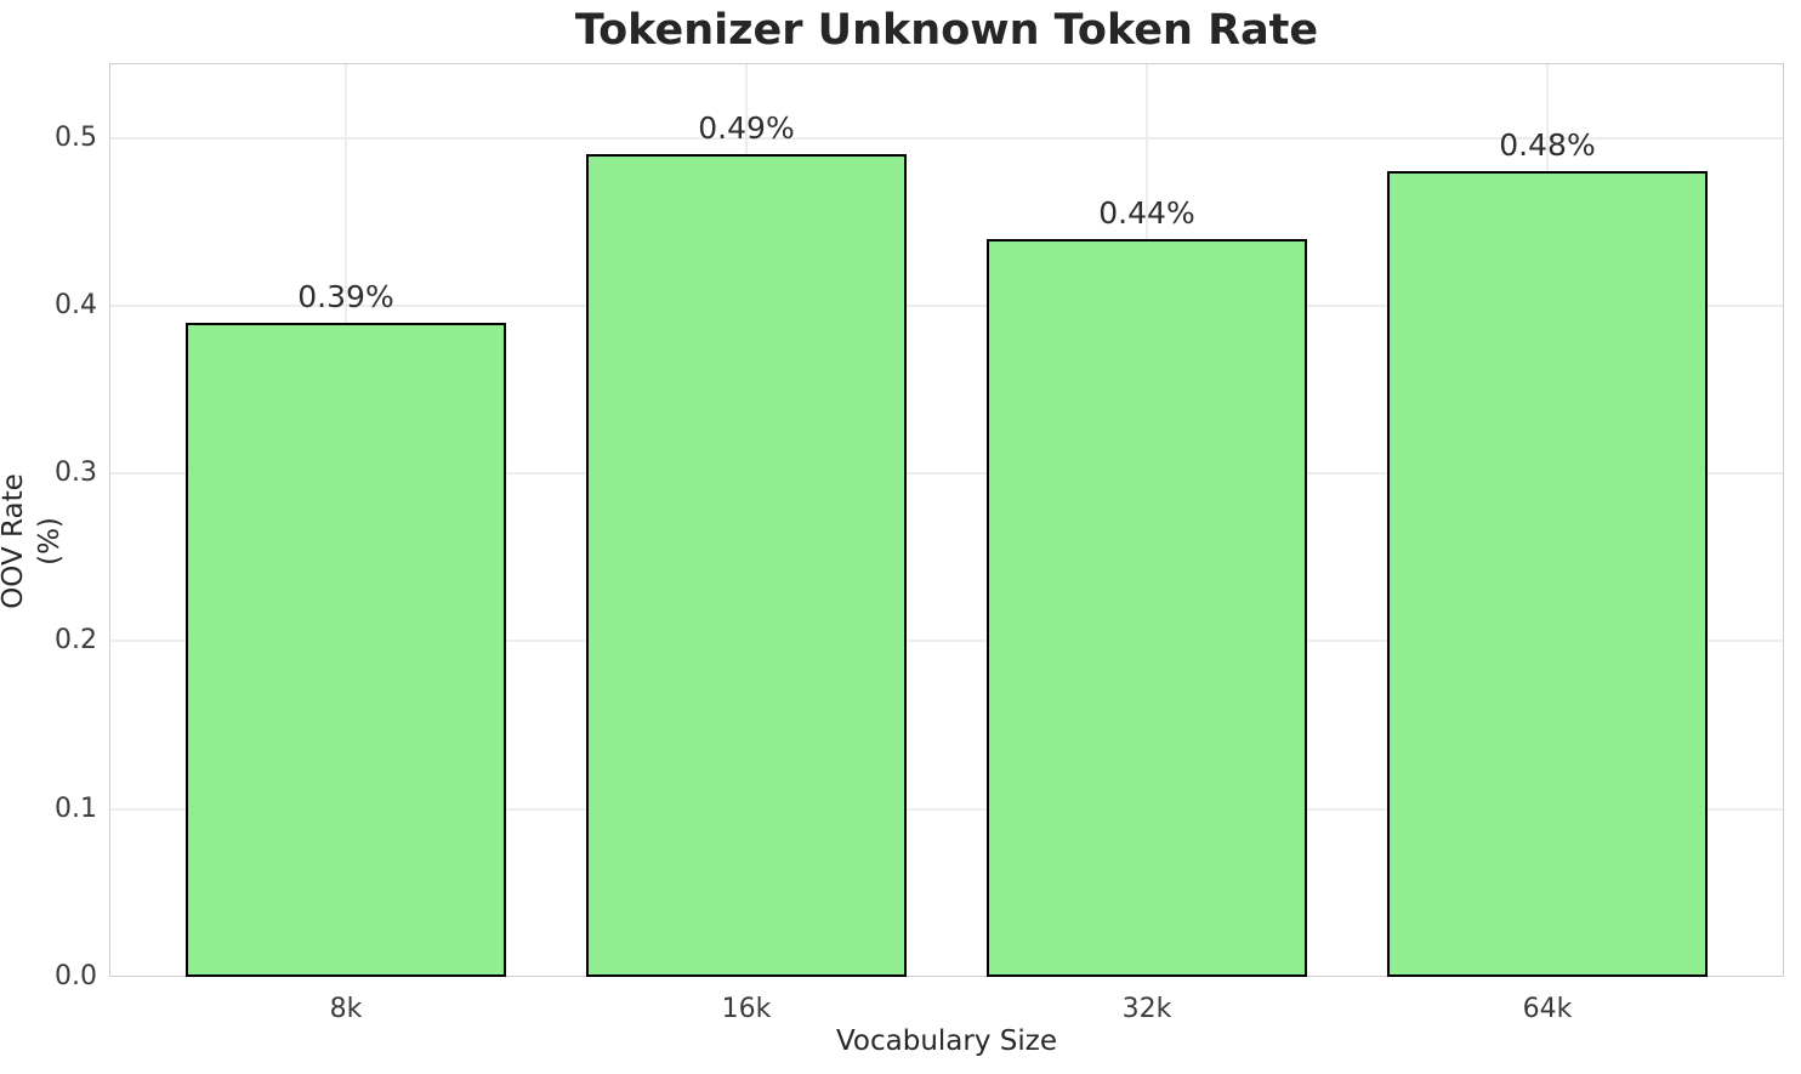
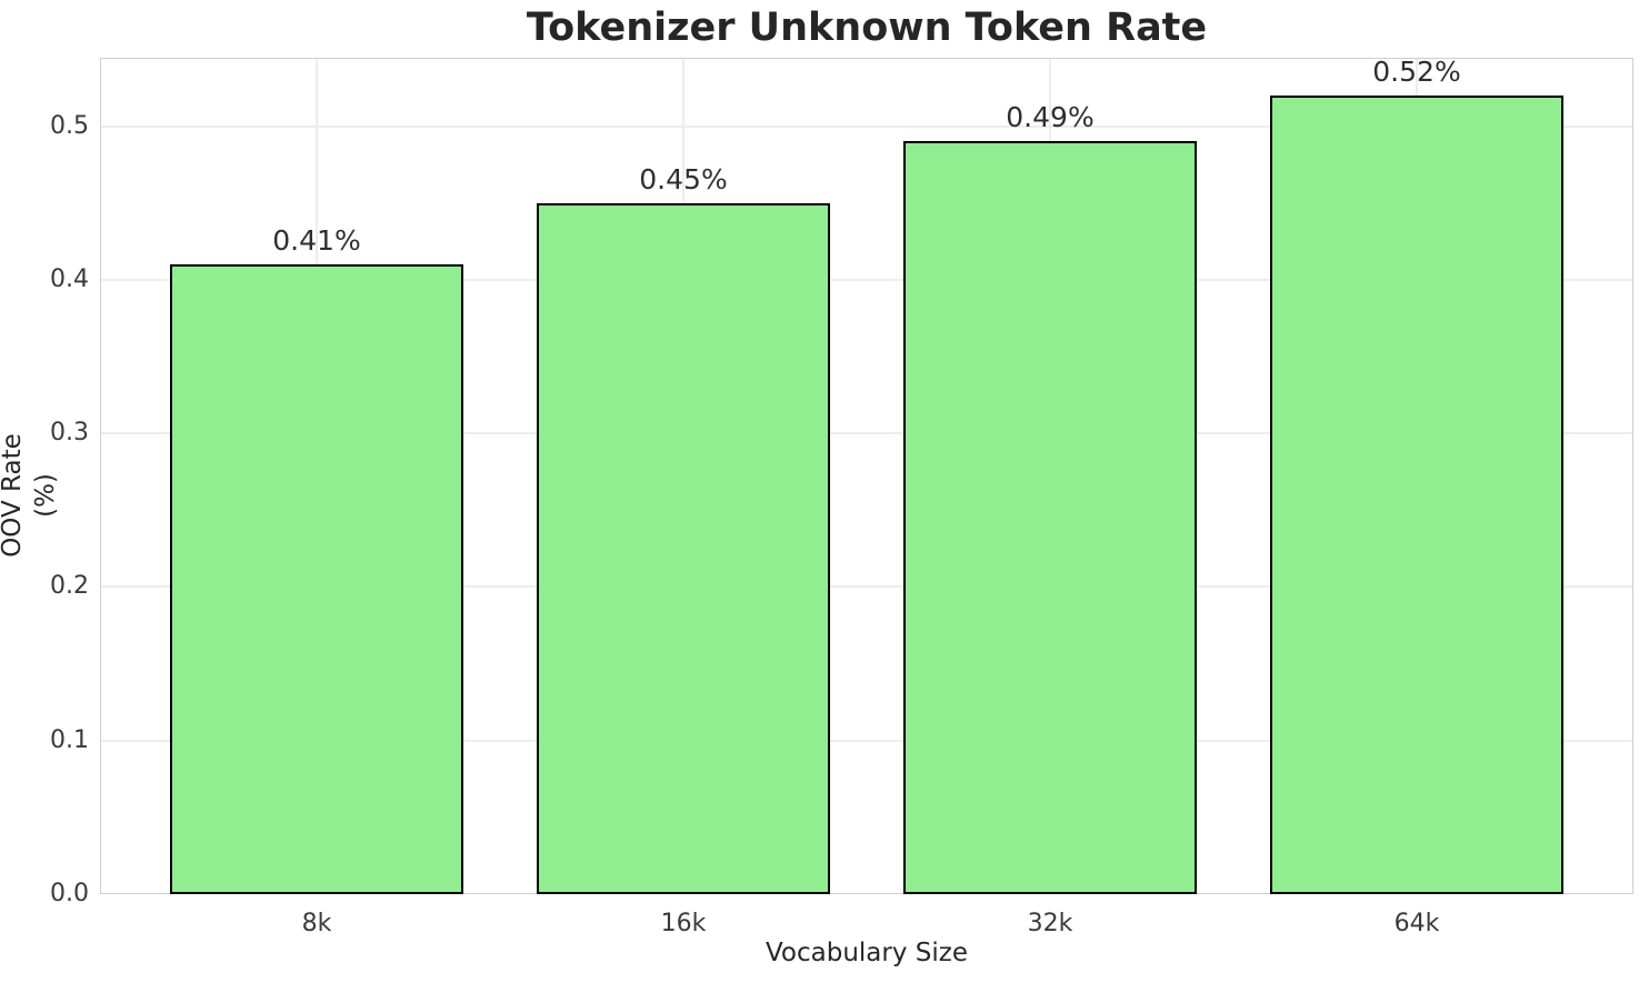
8k: 0.39% -> 0.41%
16k: 0.49% -> 0.45%
32k: 0.44% -> 0.49%
64k: 0.48% -> 0.52%
